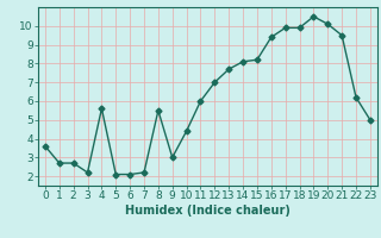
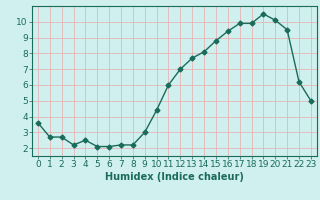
4: 5.6 -> 2.5
8: 5.5 -> 2.2
15: 8.2 -> 8.8
